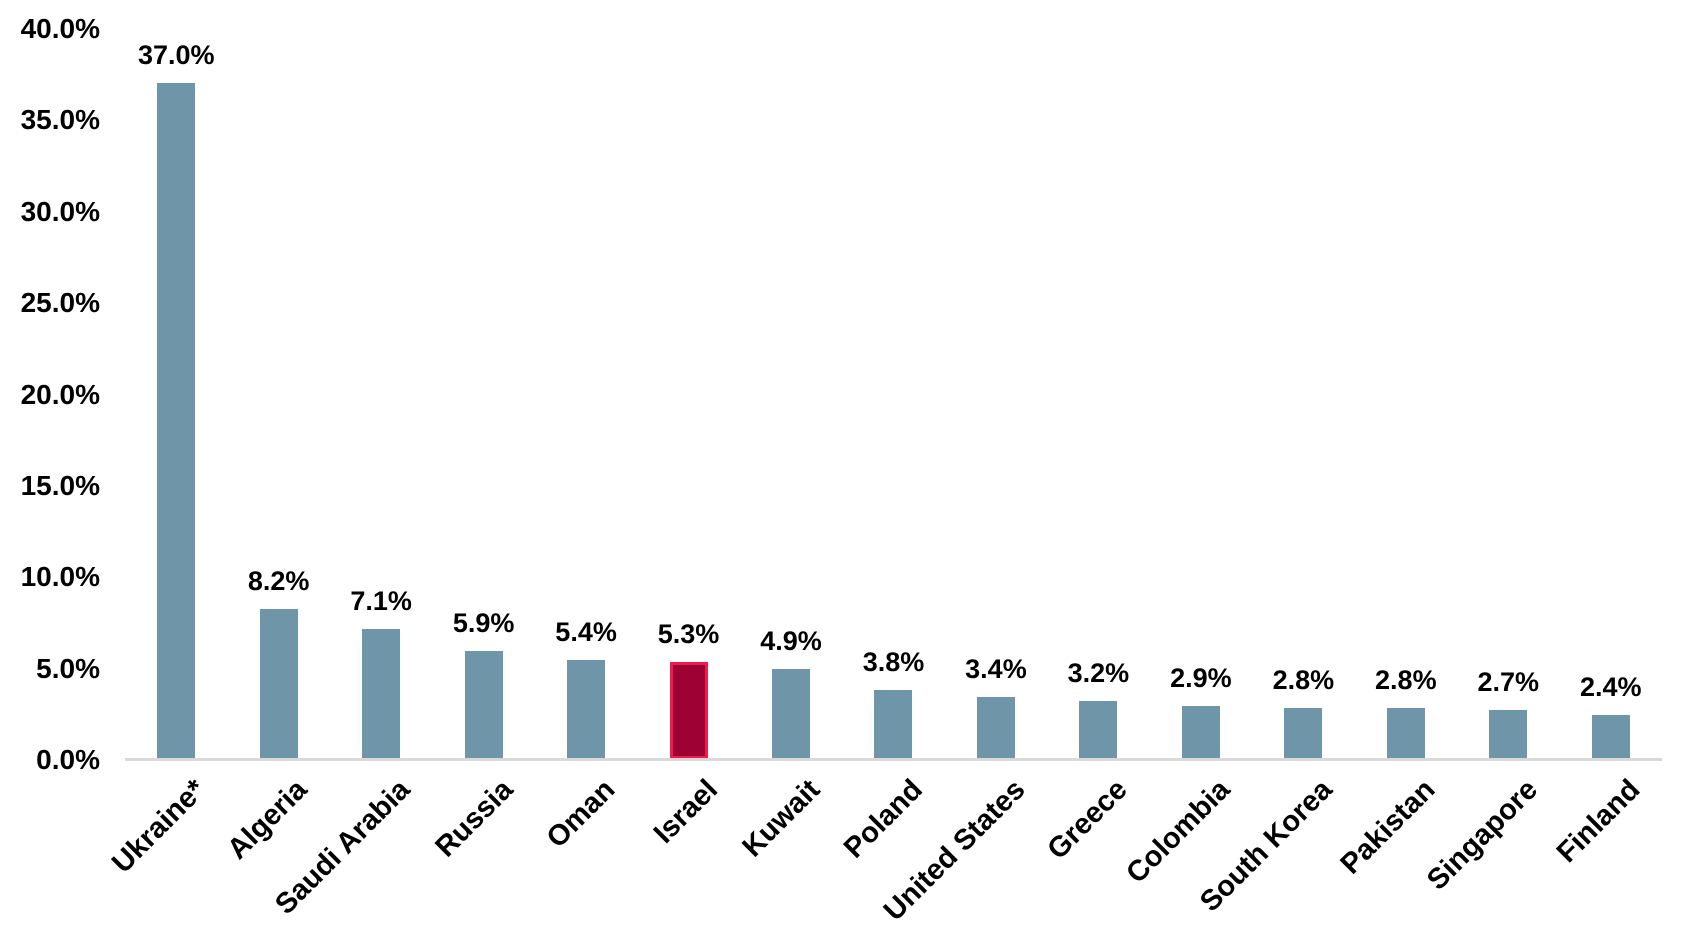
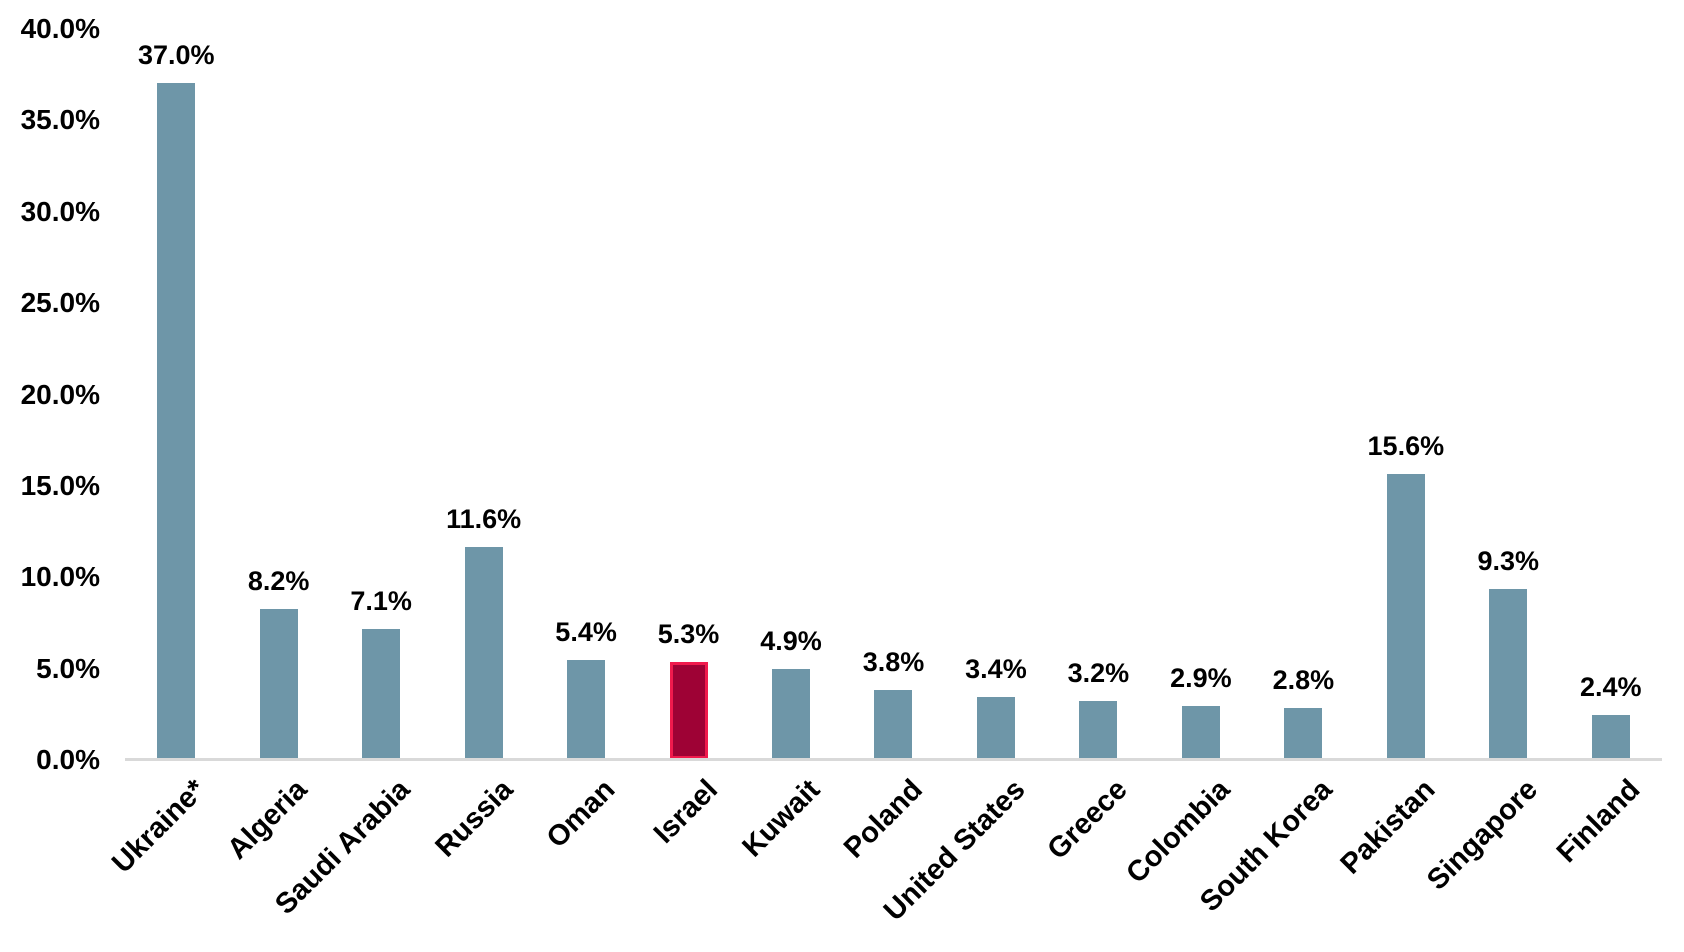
Russia: 5.9% -> 11.6%
Pakistan: 2.8% -> 15.6%
Singapore: 2.7% -> 9.3%
